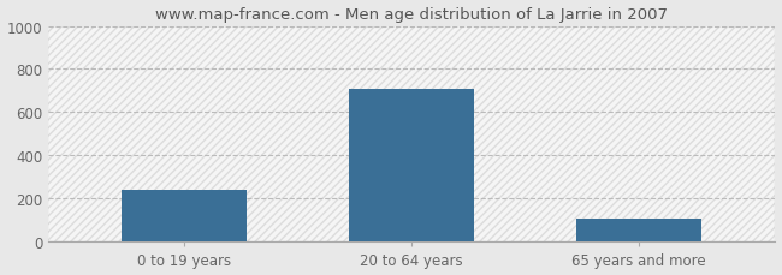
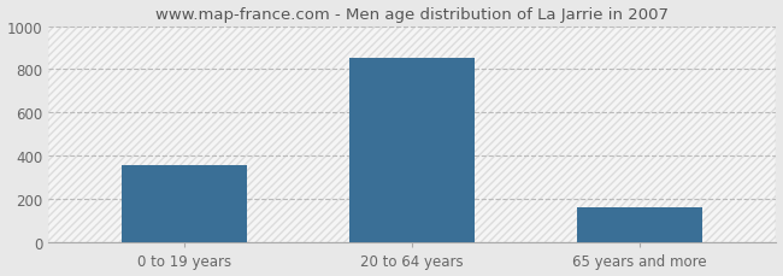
0 to 19 years: 240 -> 360
20 to 64 years: 710 -> 850
65 years and more: 110 -> 160
